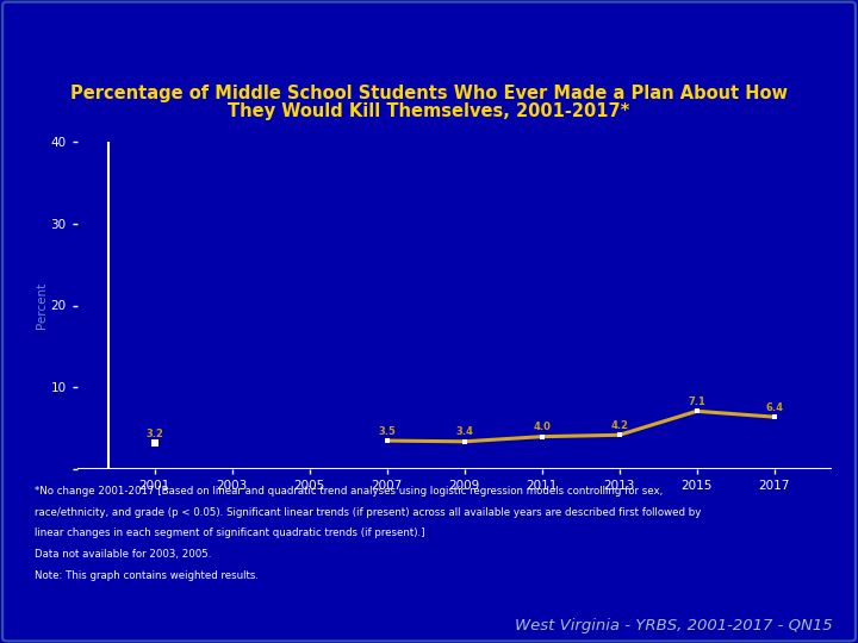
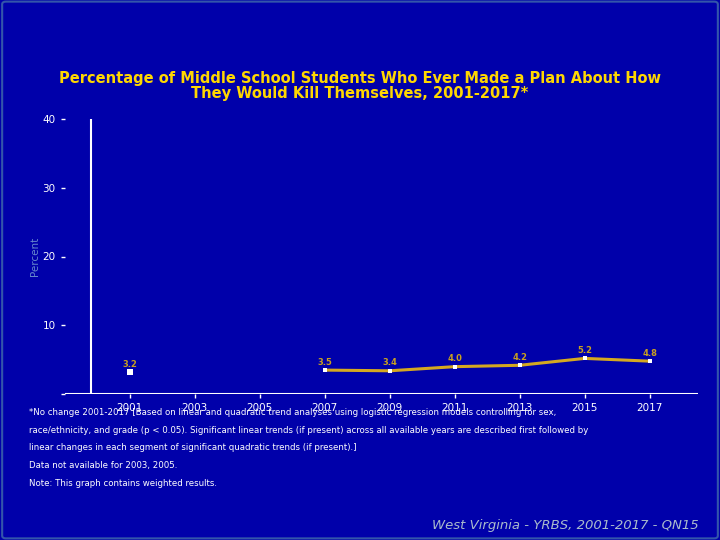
2015: 7.1 -> 5.2
2017: 6.4 -> 4.8
